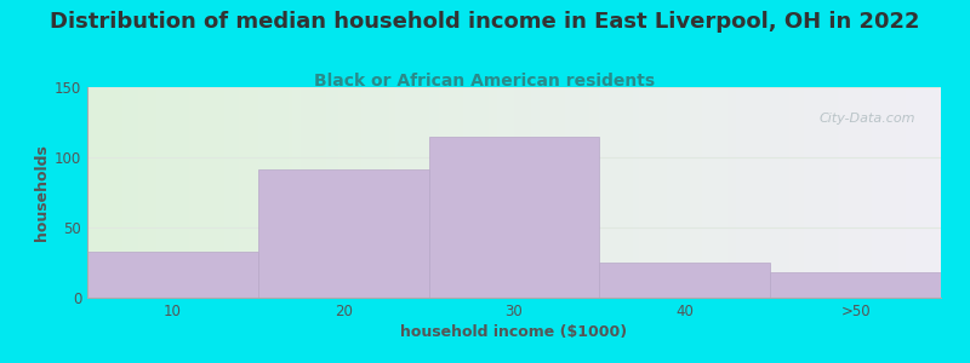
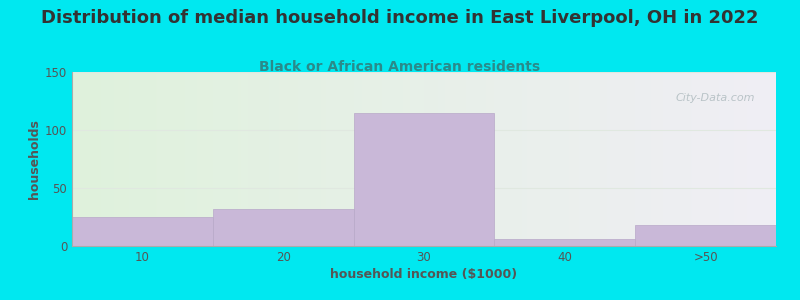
10: 33 -> 25
20: 91 -> 32
40: 25 -> 6
